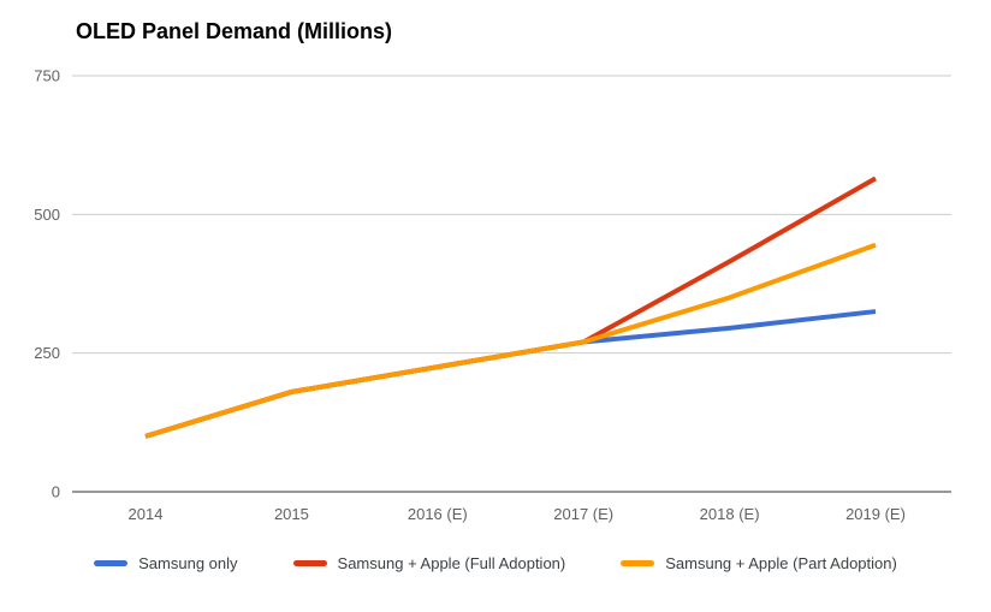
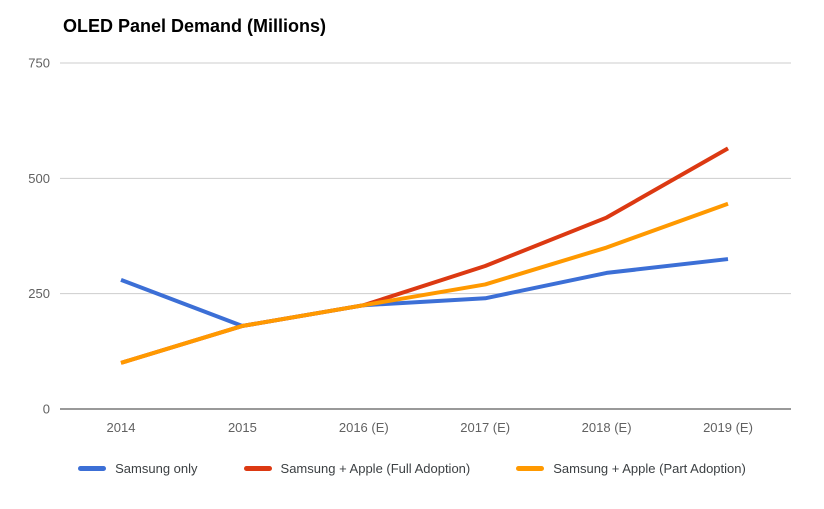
Samsung only/2014: 100 -> 280
Samsung only/2017 (E): 270 -> 240
Samsung + Apple (Full Adoption)/2017 (E): 270 -> 310
